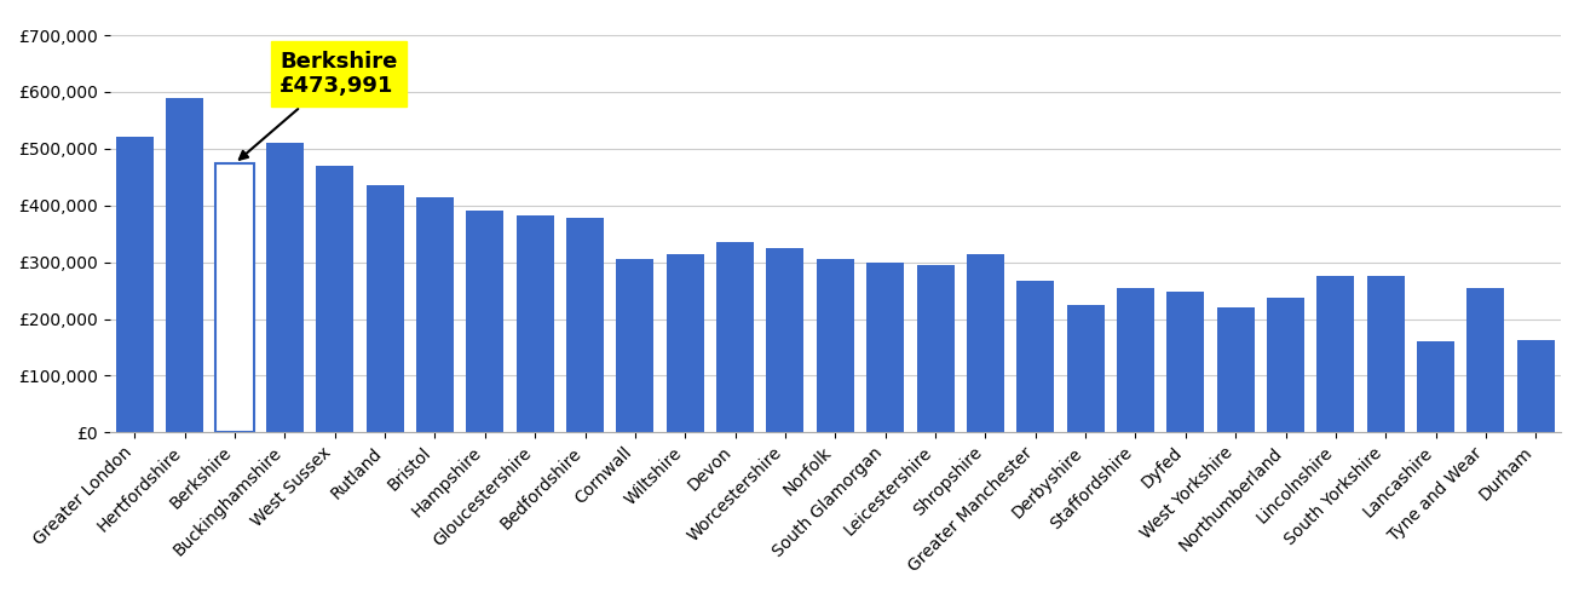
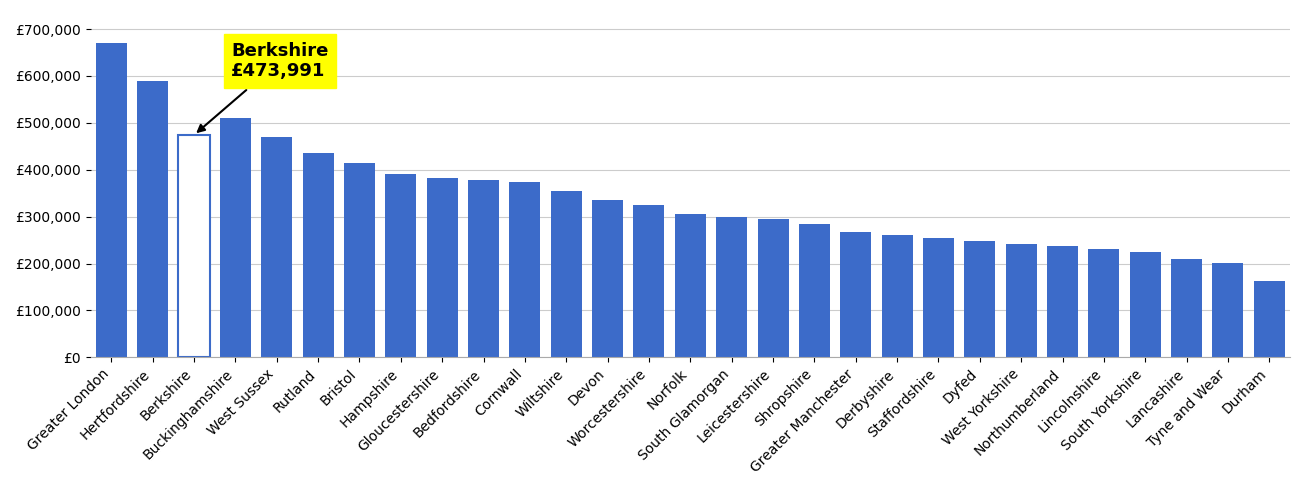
Greater London: £520,000 -> £670,000
Cornwall: £305,000 -> £373,000
Wiltshire: £315,000 -> £355,000
Shropshire: £315,000 -> £285,000
Derbyshire: £225,000 -> £260,000
West Yorkshire: £220,000 -> £242,000
Lincolnshire: £275,000 -> £232,000
South Yorkshire: £275,000 -> £225,000
Lancashire: £160,000 -> £210,000
Tyne and Wear: £255,000 -> £202,000
